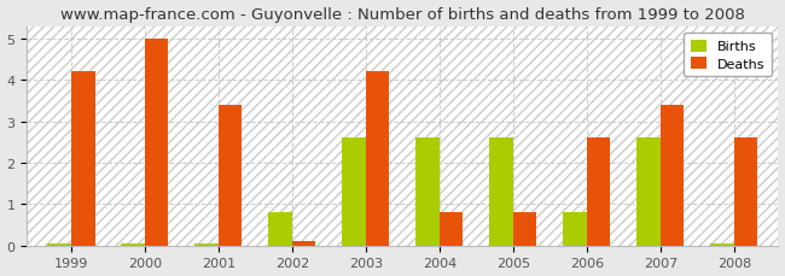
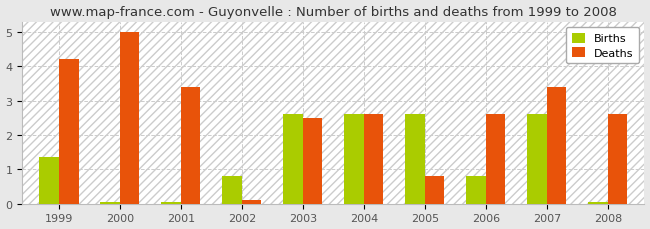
Births/1999: 0.05 -> 1.35
Deaths/2003: 4.2 -> 2.5
Deaths/2004: 0.8 -> 2.6
